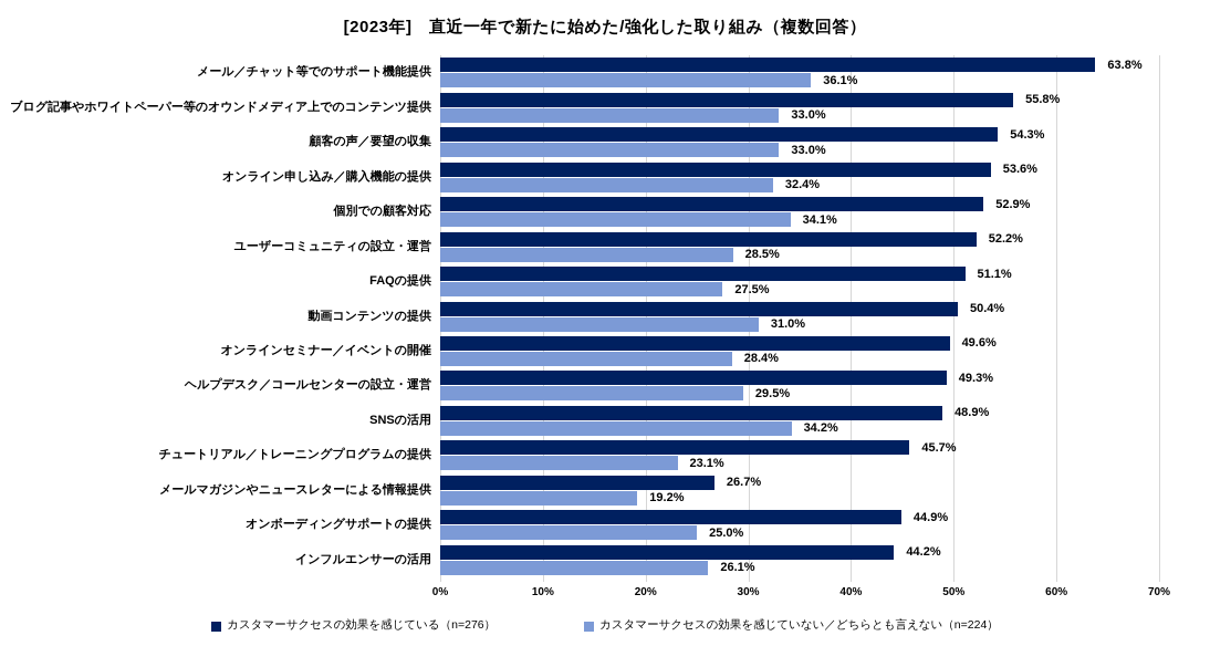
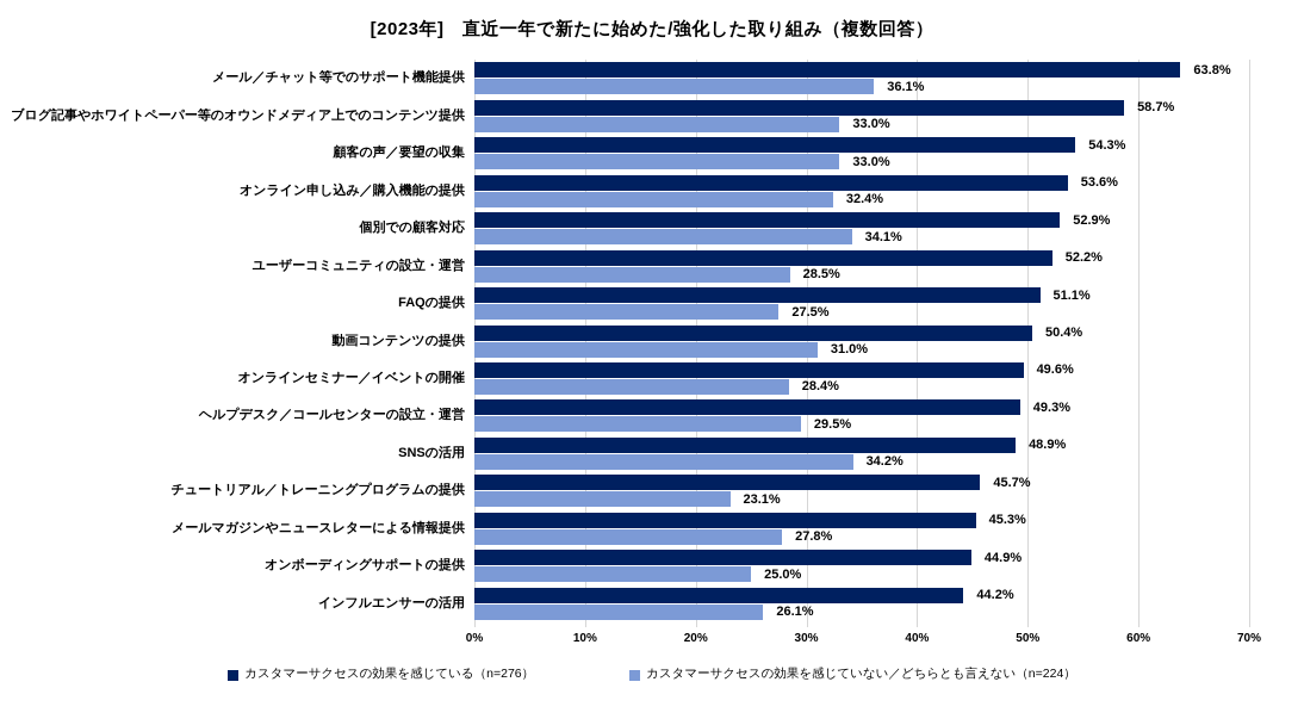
カスタマーサクセスの効果を感じている（n=276）/ブログ記事やホワイトペーパー等のオウンドメディア上でのコンテンツ提供: 55.8% -> 58.7%
カスタマーサクセスの効果を感じている（n=276）/メールマガジンやニュースレターによる情報提供: 26.7% -> 45.3%
カスタマーサクセスの効果を感じていない／どちらとも言えない（n=224）/メールマガジンやニュースレターによる情報提供: 19.2% -> 27.8%
